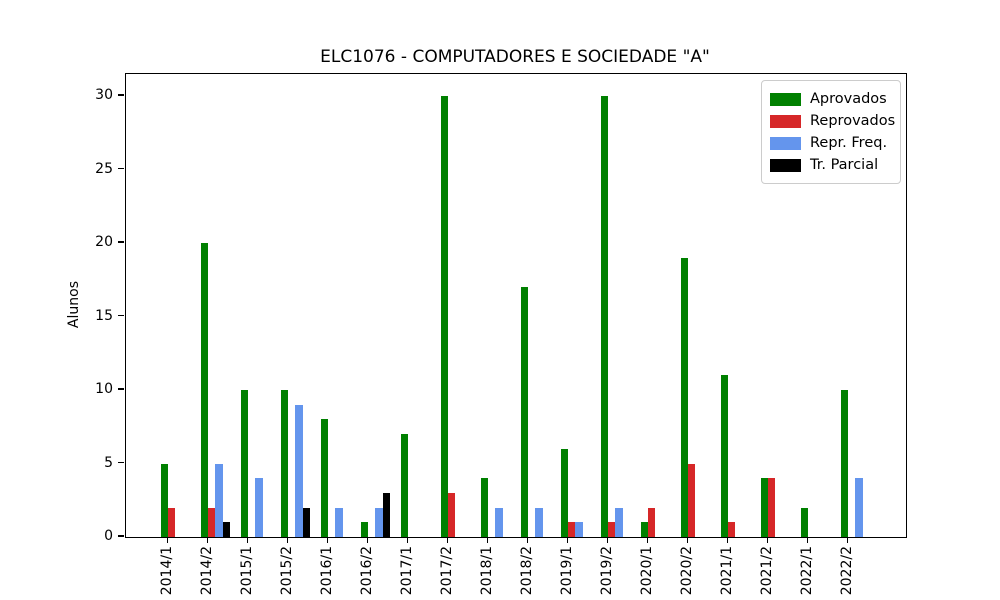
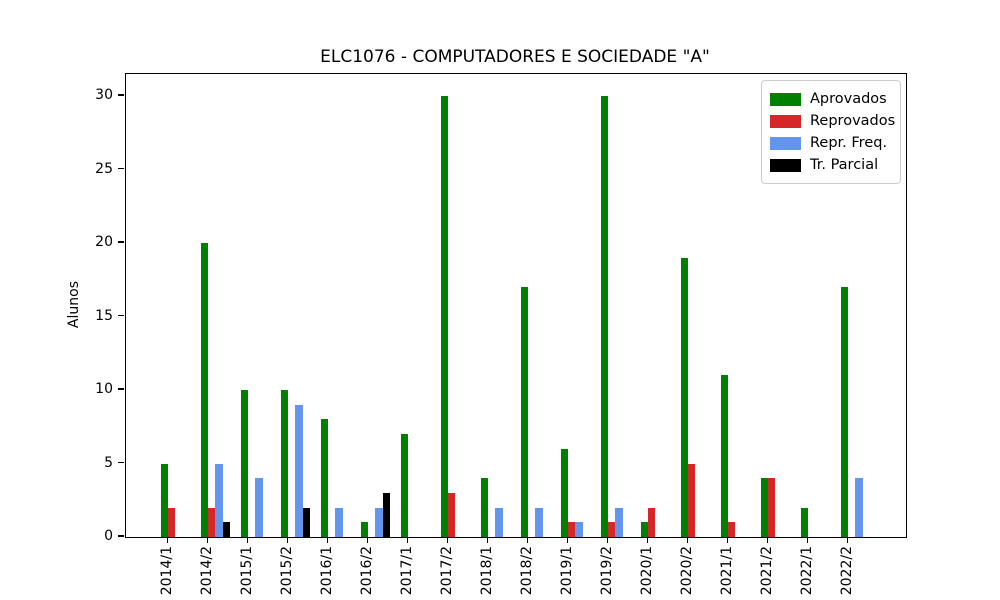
Aprovados/2022/2: 10 -> 17
